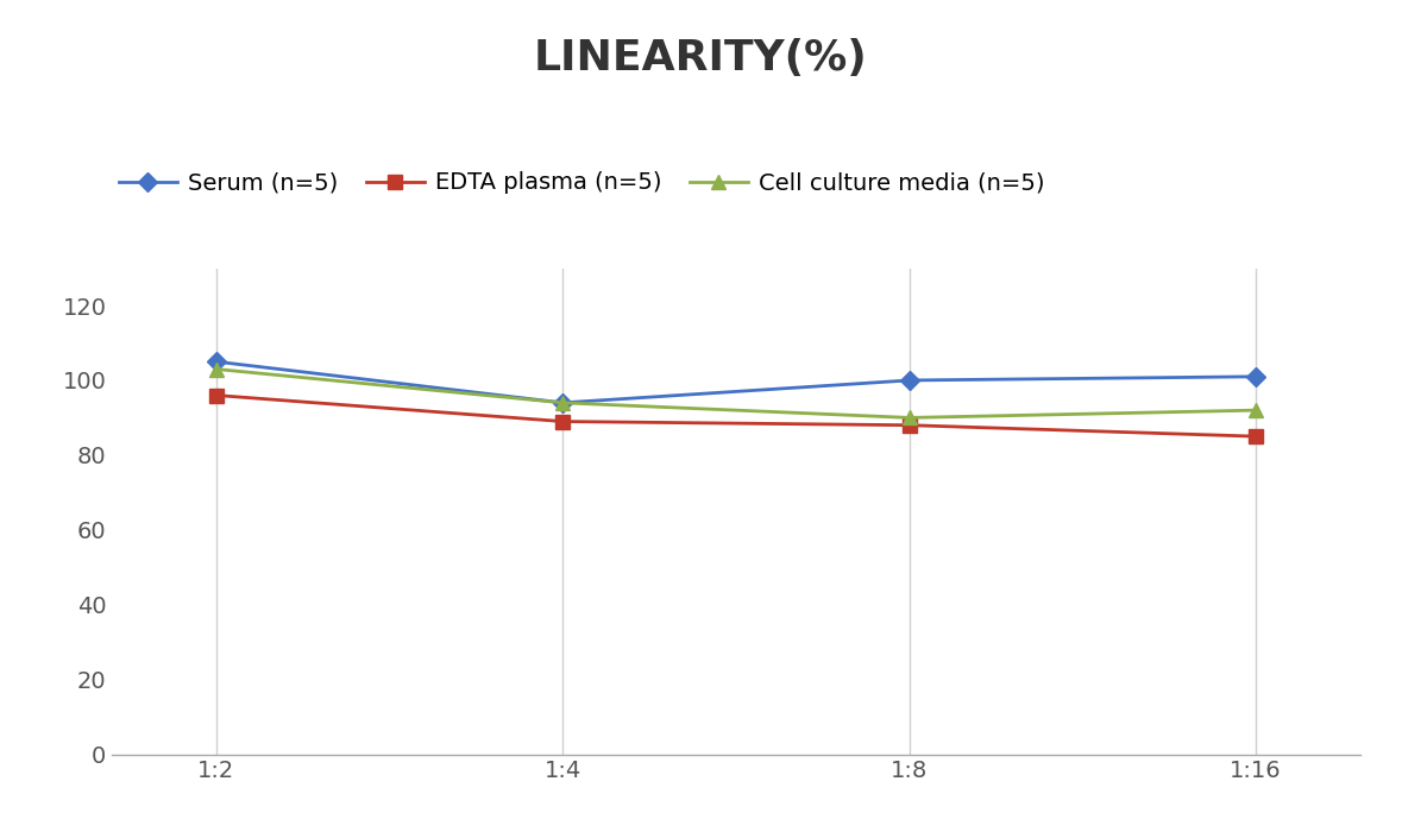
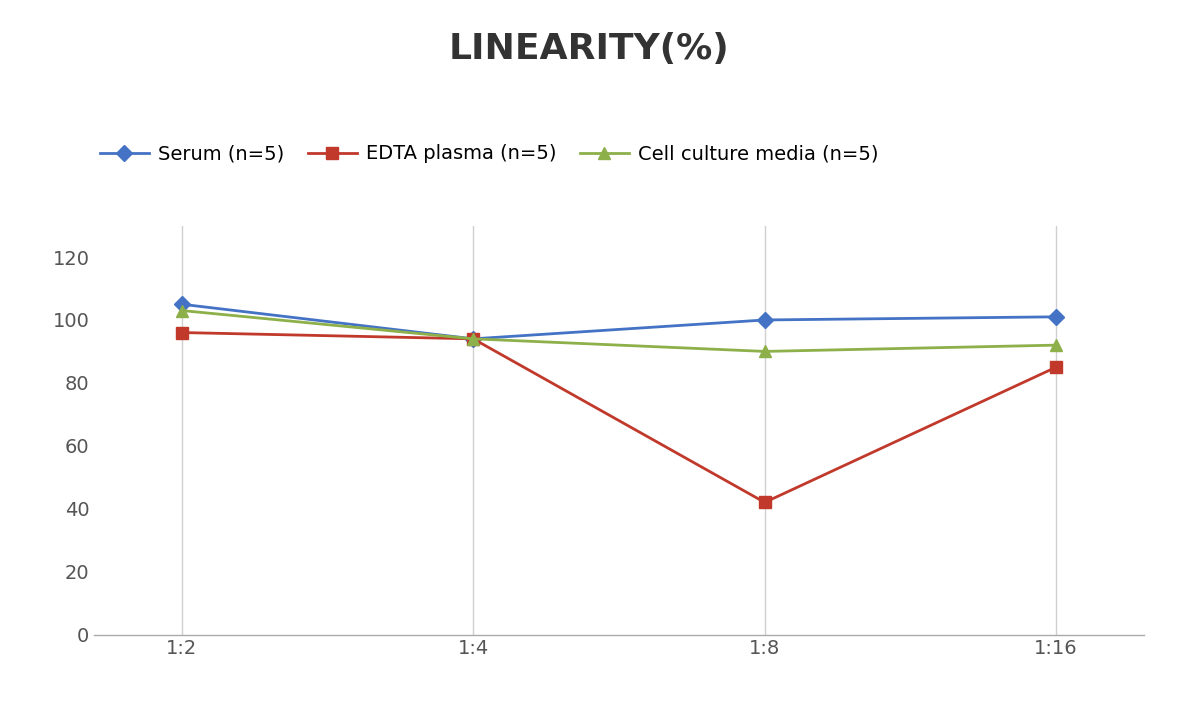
EDTA plasma (n=5)/1:4: 89 -> 94
EDTA plasma (n=5)/1:8: 88 -> 42
